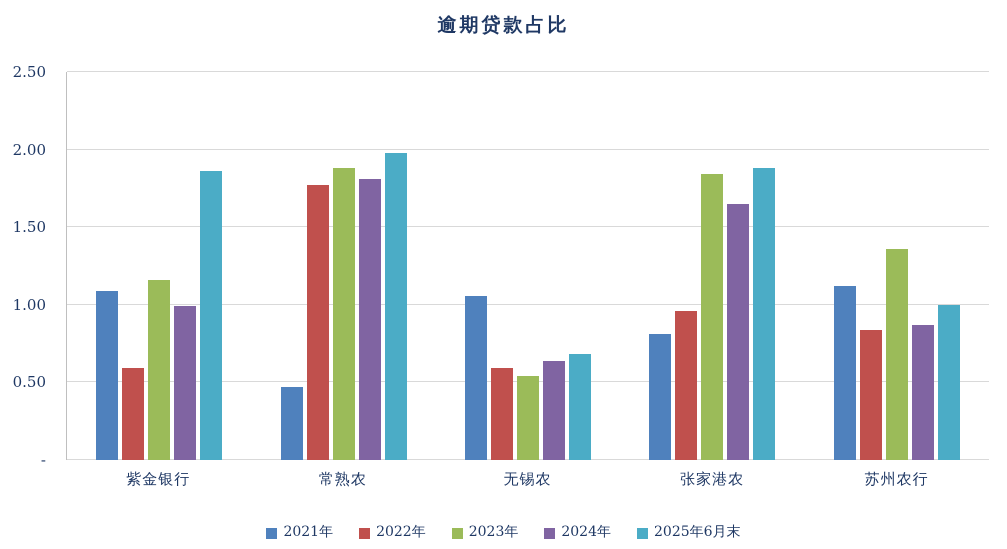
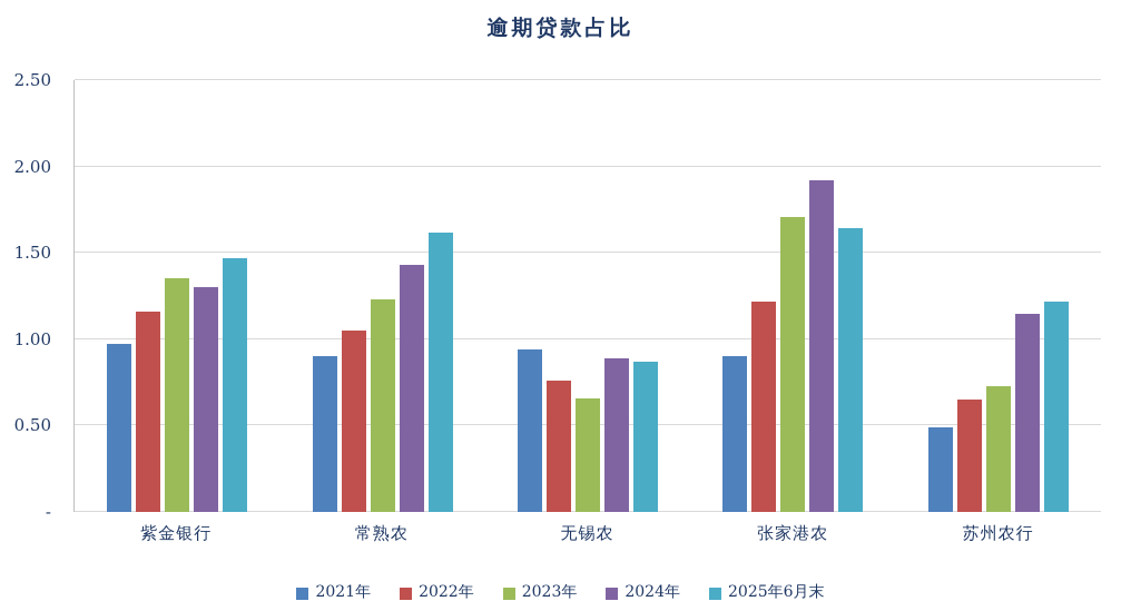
2021年/紫金银行: 1.09 -> 0.97
2022年/紫金银行: 0.59 -> 1.16
2023年/紫金银行: 1.16 -> 1.35
2024年/紫金银行: 0.99 -> 1.30
2025年6月末/紫金银行: 1.86 -> 1.47
2021年/常熟农: 0.47 -> 0.90
2022年/常熟农: 1.77 -> 1.05
2023年/常熟农: 1.88 -> 1.23
2024年/常熟农: 1.81 -> 1.43
2025年6月末/常熟农: 1.98 -> 1.62
2021年/无锡农: 1.06 -> 0.94
2022年/无锡农: 0.59 -> 0.76
2023年/无锡农: 0.54 -> 0.66
2024年/无锡农: 0.64 -> 0.89
2025年6月末/无锡农: 0.68 -> 0.87
2021年/张家港农: 0.81 -> 0.90
2022年/张家港农: 0.96 -> 1.22
2023年/张家港农: 1.84 -> 1.71
2024年/张家港农: 1.65 -> 1.92
2025年6月末/张家港农: 1.88 -> 1.64
2021年/苏州农行: 1.12 -> 0.49
2022年/苏州农行: 0.84 -> 0.65
2023年/苏州农行: 1.36 -> 0.73
2024年/苏州农行: 0.87 -> 1.15
2025年6月末/苏州农行: 1.00 -> 1.22
